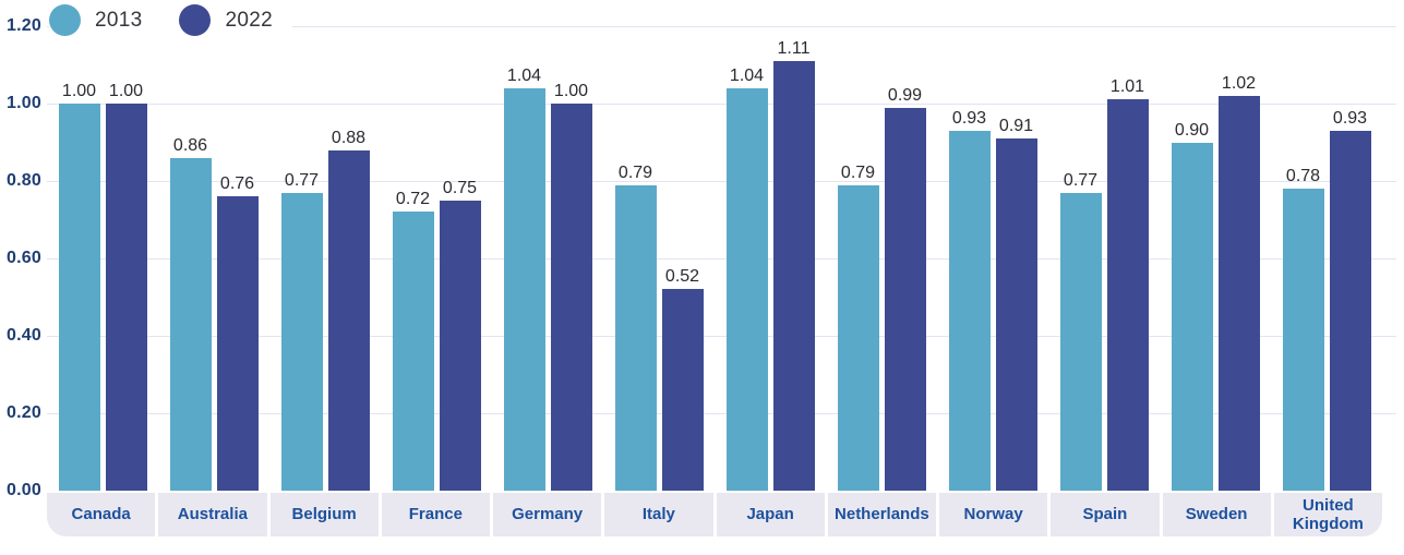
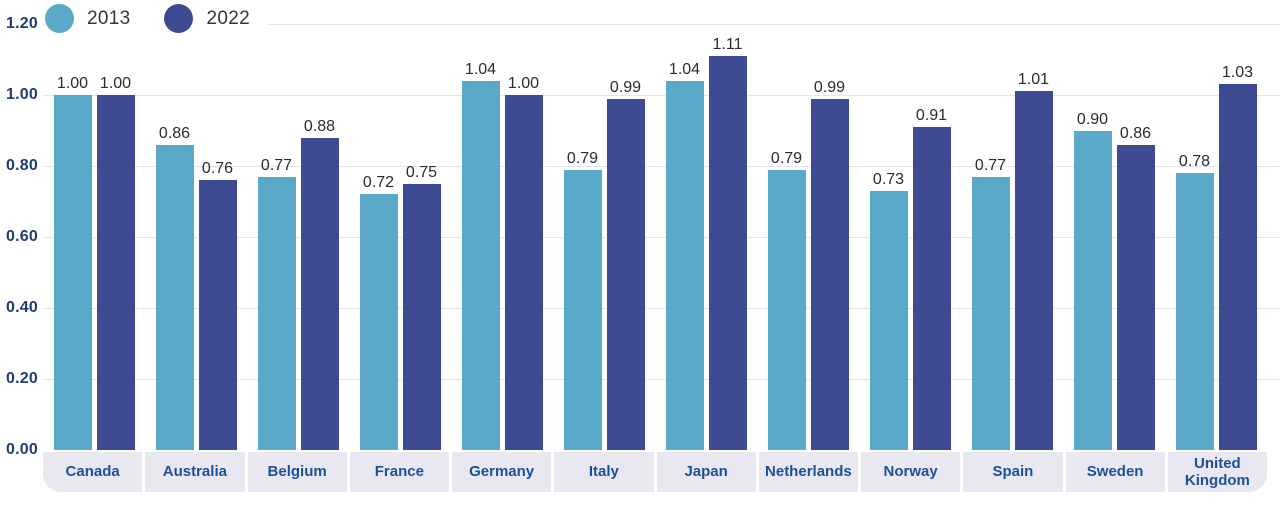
2022/Italy: 0.52 -> 0.99
2013/Norway: 0.93 -> 0.73
2022/Sweden: 1.02 -> 0.86
2022/United Kingdom: 0.93 -> 1.03
